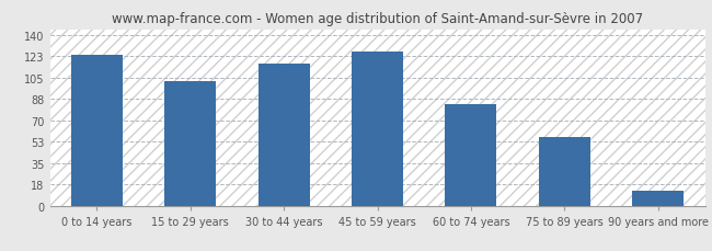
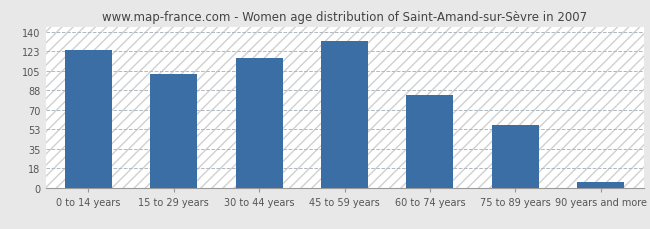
45 to 59 years: 127 -> 132
90 years and more: 12 -> 5
